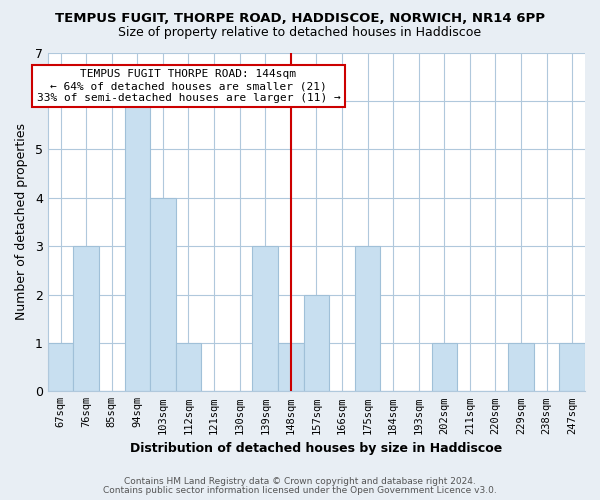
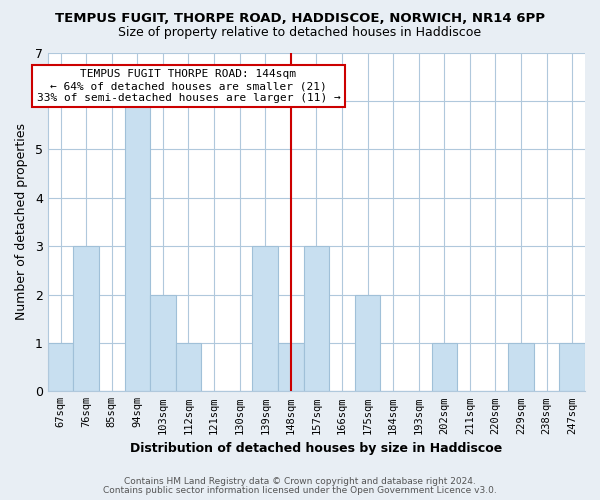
103sqm: 4 -> 2
157sqm: 2 -> 3
175sqm: 3 -> 2
